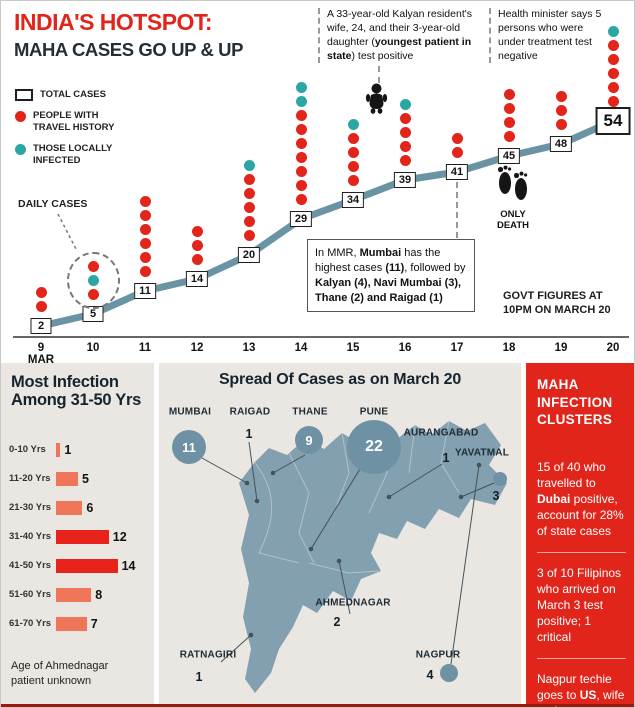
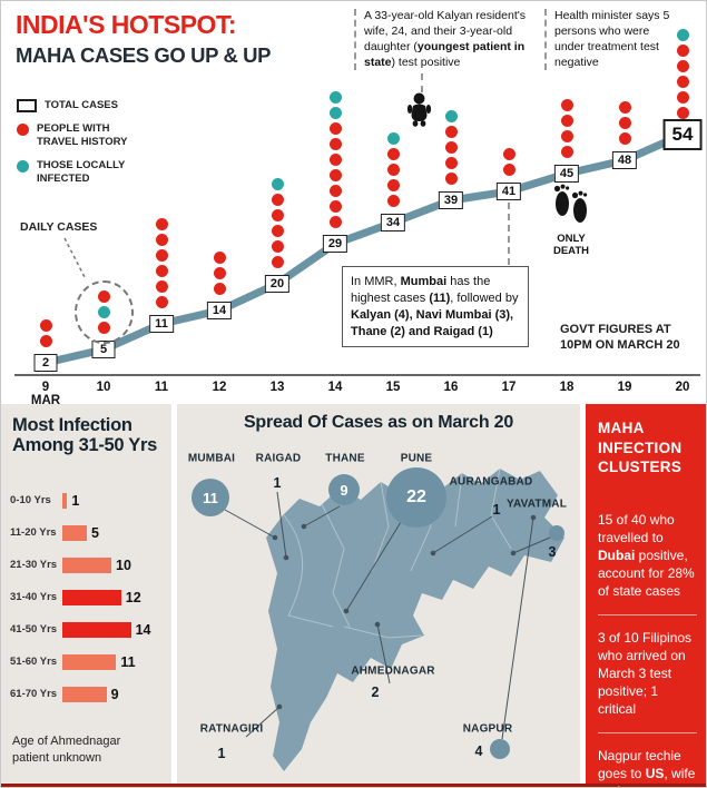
Most Infection Among 31-50 Yrs/21-30 Yrs: 6 -> 10
Most Infection Among 31-50 Yrs/51-60 Yrs: 8 -> 11
Most Infection Among 31-50 Yrs/61-70 Yrs: 7 -> 9
